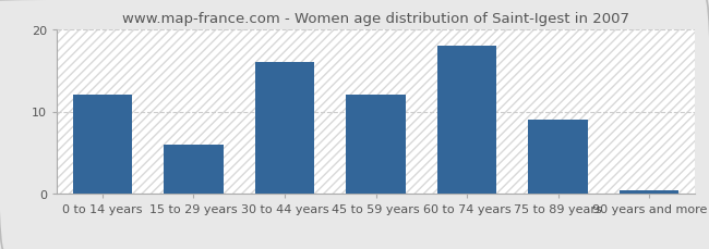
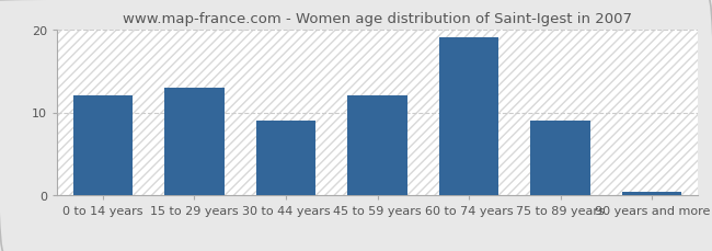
15 to 29 years: 6.0 -> 13.0
30 to 44 years: 16.0 -> 9.0
60 to 74 years: 18.0 -> 19.0
